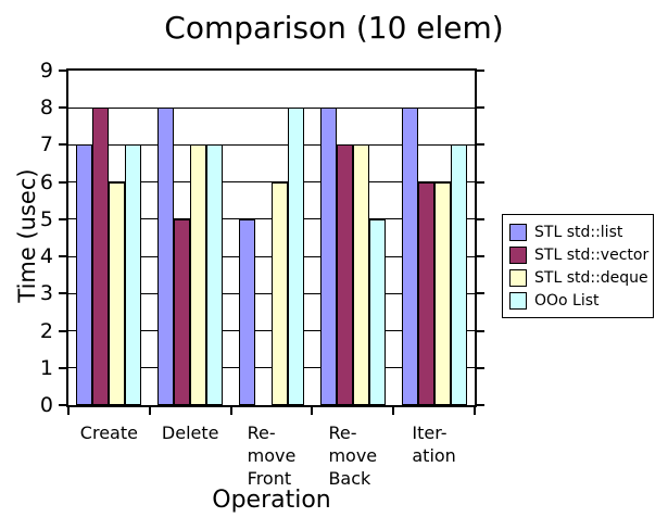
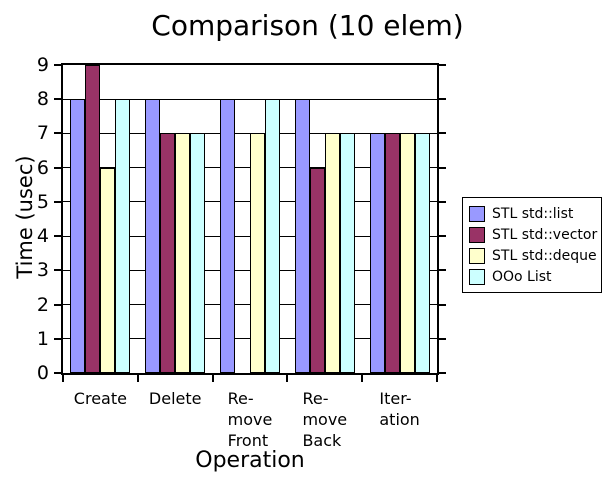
STL std::list/Create: 7 -> 8
STL std::vector/Create: 8 -> 9
OOo List/Create: 7 -> 8
STL std::vector/Delete: 5 -> 7
STL std::list/Re- move Front: 5 -> 8
STL std::deque/Re- move Front: 6 -> 7
STL std::vector/Re- move Back: 7 -> 6
OOo List/Re- move Back: 5 -> 7
STL std::list/Iter- ation: 8 -> 7
STL std::vector/Iter- ation: 6 -> 7
STL std::deque/Iter- ation: 6 -> 7
